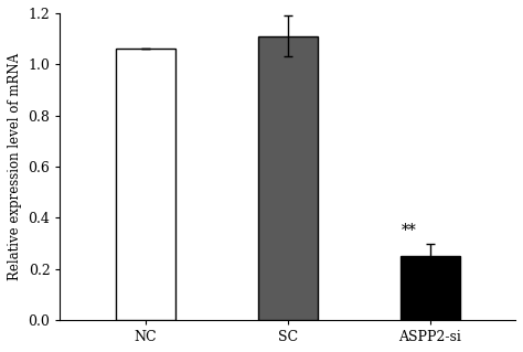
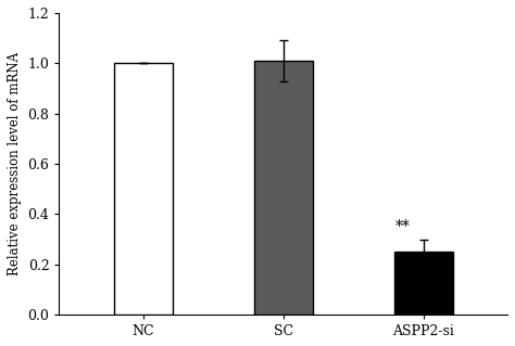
NC: 1.06 -> 1.00
SC: 1.11 -> 1.01
